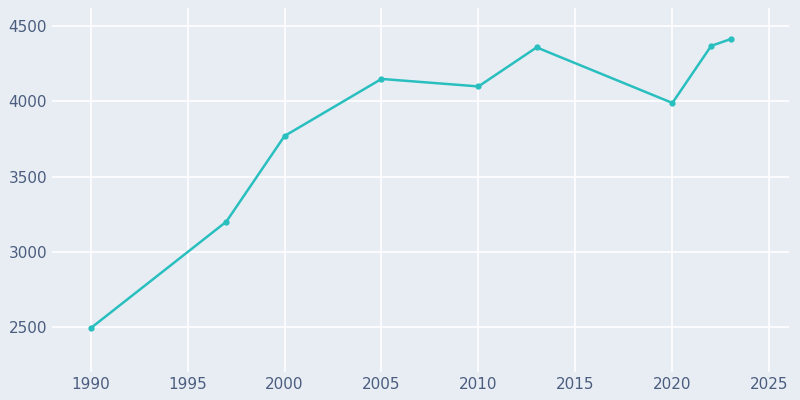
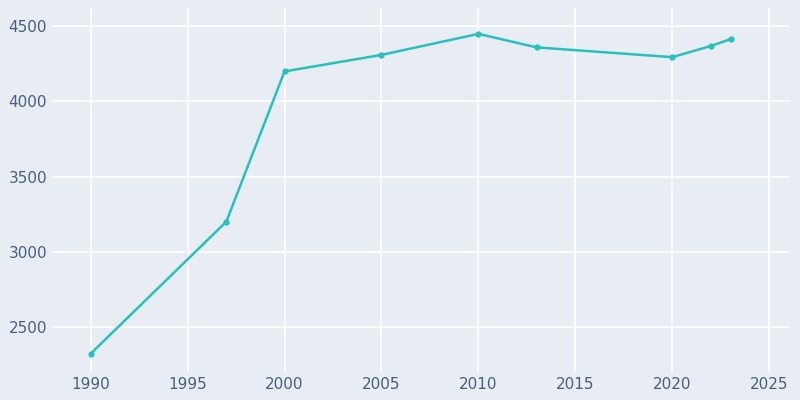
1990: 2490 -> 2320
2000: 3770 -> 4200
2005: 4150 -> 4310
2010: 4100 -> 4450
2020: 3990 -> 4300
